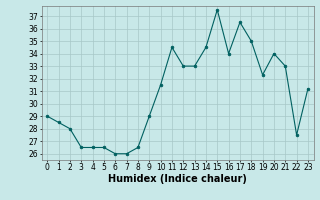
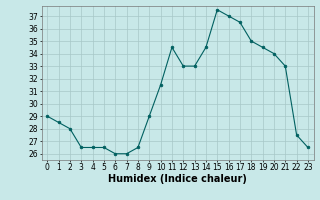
16: 34.0 -> 37.0
19: 32.3 -> 34.5
23: 31.2 -> 26.5
